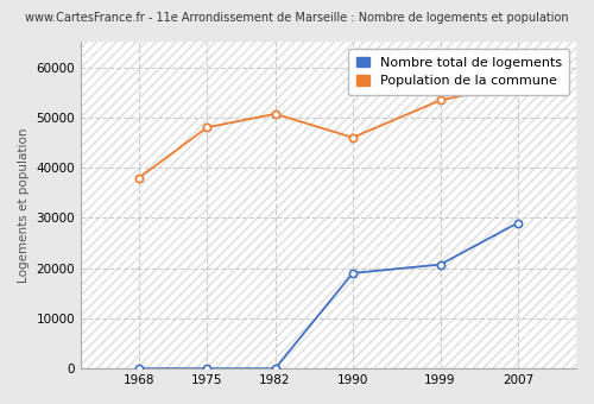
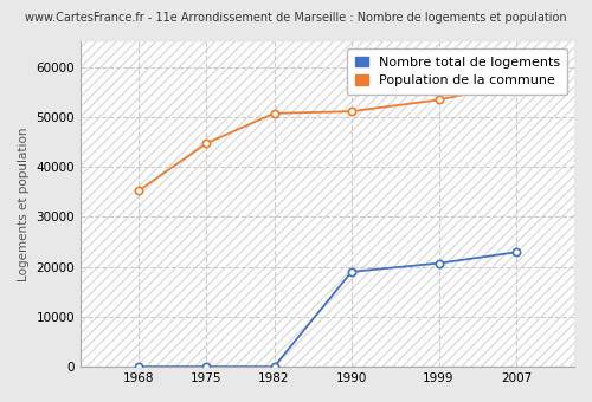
Population de la commune/1968: 38000 -> 35200
Population de la commune/1975: 48000 -> 44700
Population de la commune/1990: 46000 -> 51100
Nombre total de logements/2007: 29000 -> 22900
